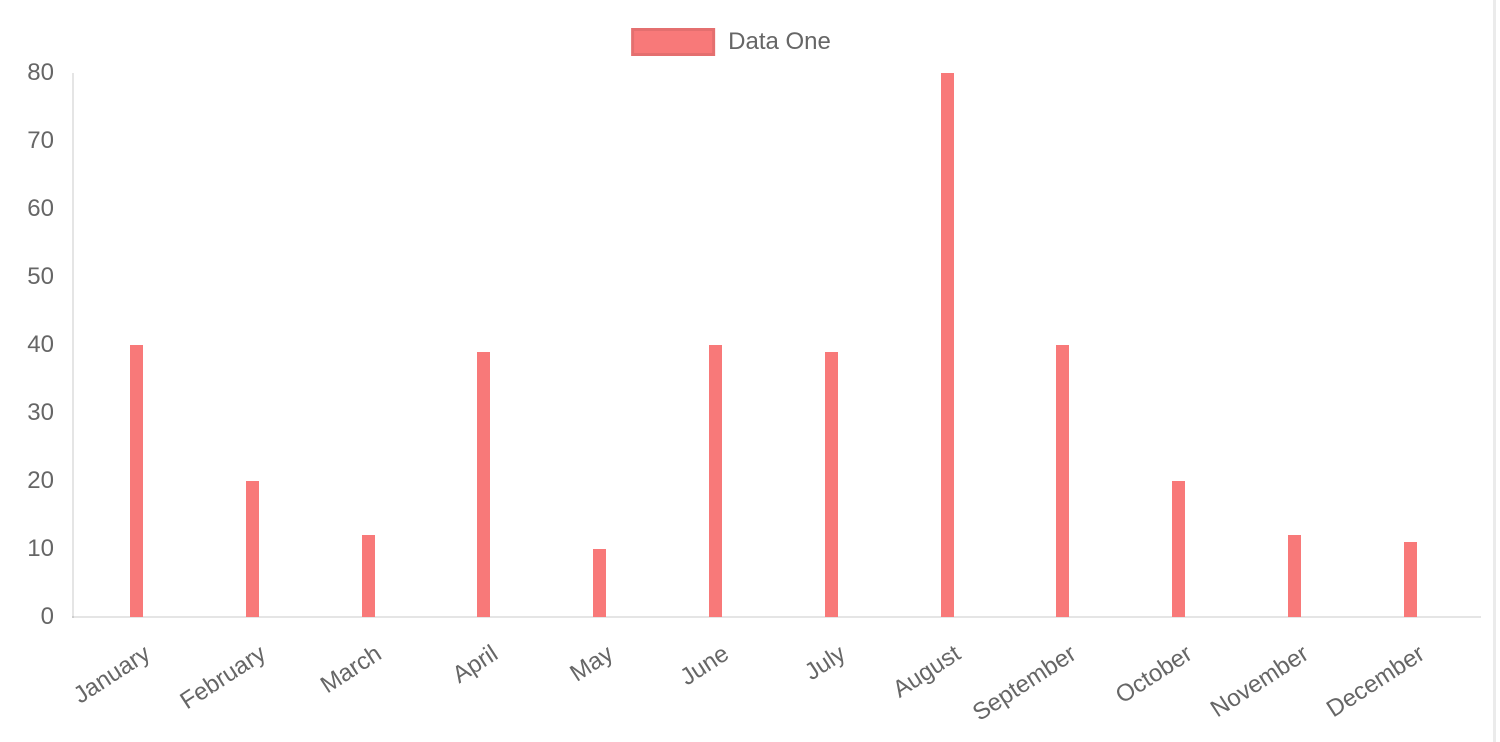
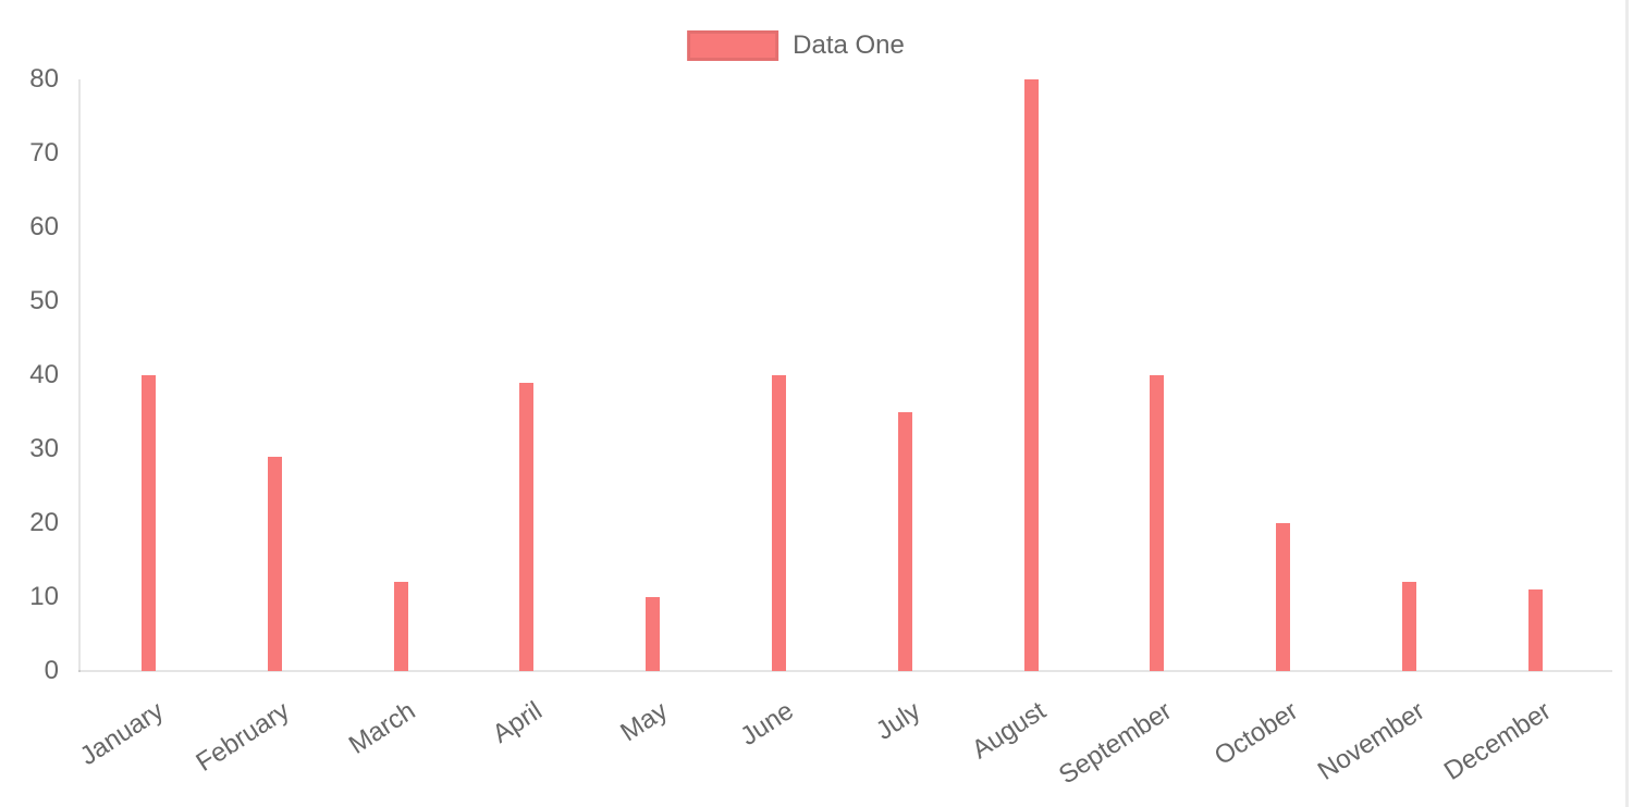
February: 20 -> 29
July: 39 -> 35
